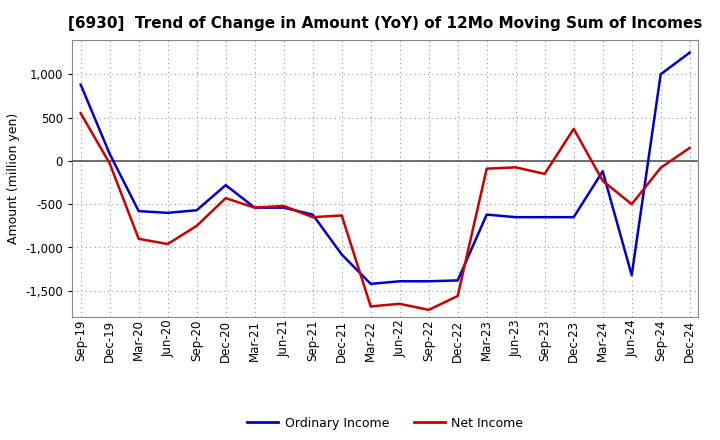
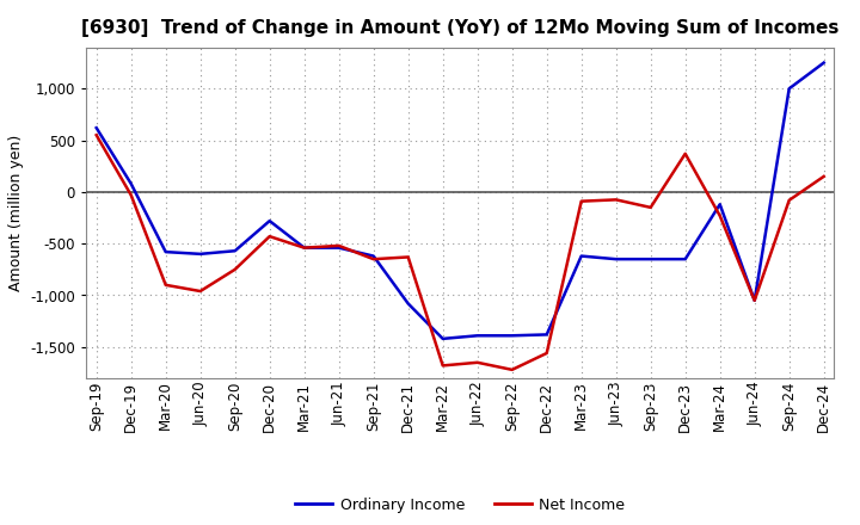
Ordinary Income/Sep-19: 880 -> 620
Ordinary Income/Jun-24: -1,320 -> -1,050
Net Income/Jun-24: -500 -> -1,050
